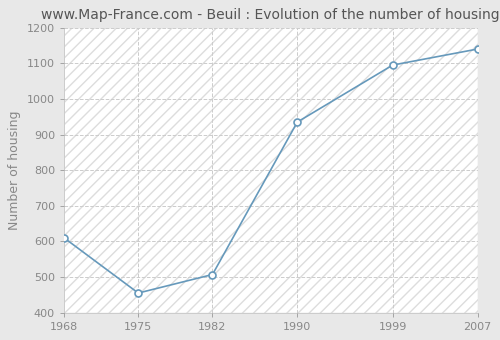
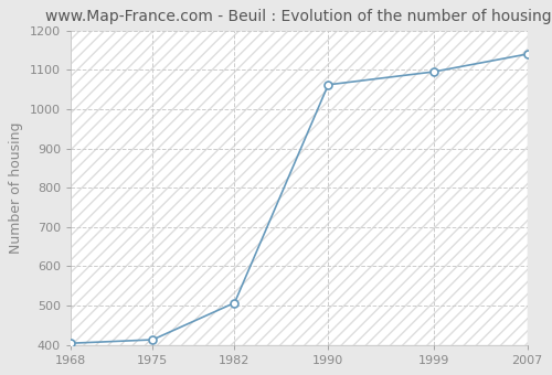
1968: 610 -> 404
1975: 455 -> 413
1990: 935 -> 1062
